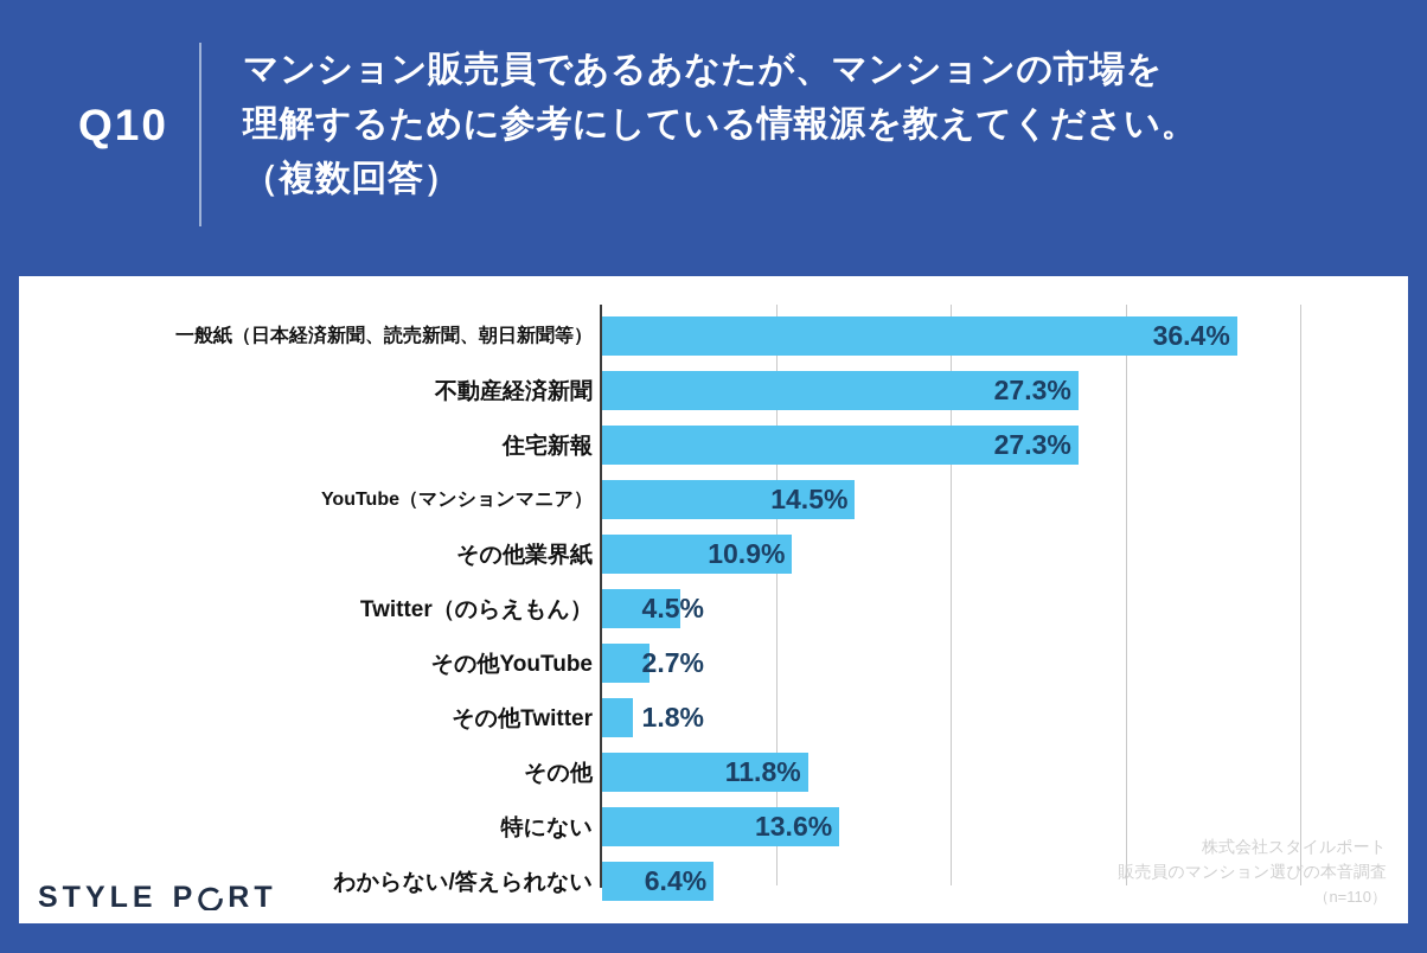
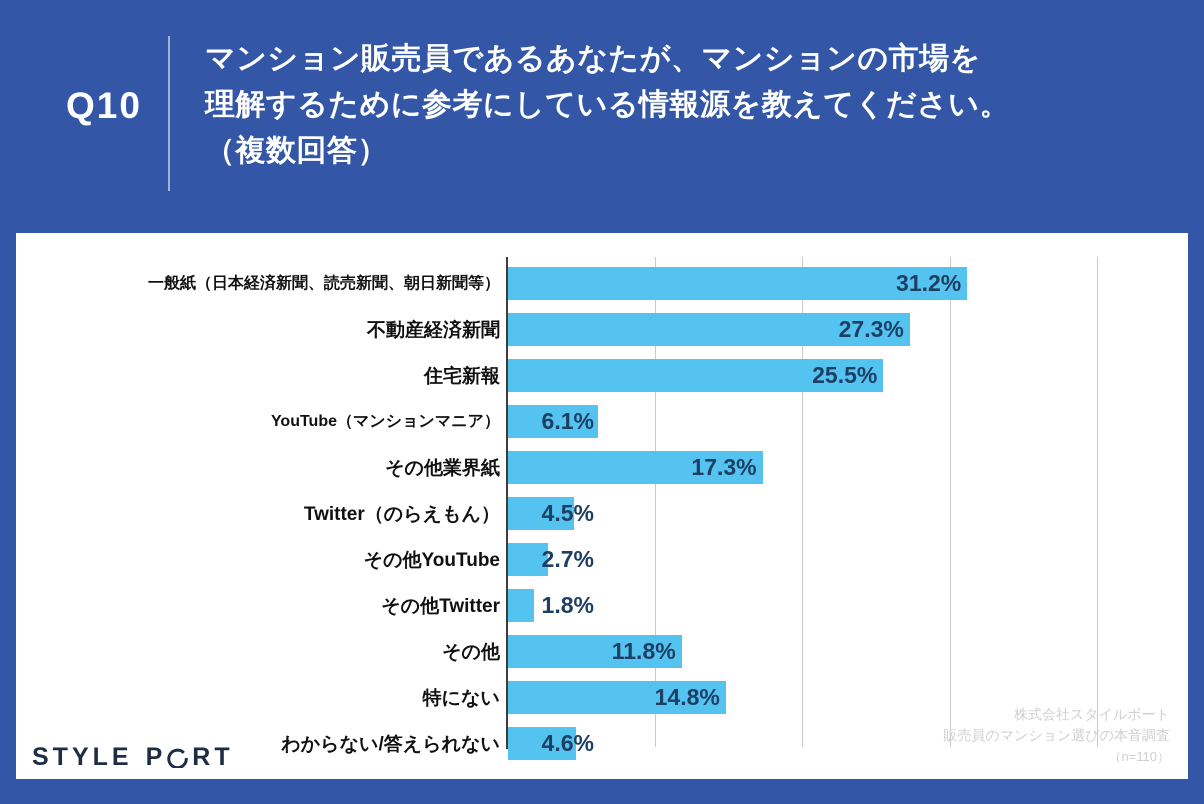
一般紙（日本経済新聞、読売新聞、朝日新聞等）: 36.4% -> 31.2%
住宅新報: 27.3% -> 25.5%
YouTube（マンションマニア）: 14.5% -> 6.1%
その他業界紙: 10.9% -> 17.3%
特にない: 13.6% -> 14.8%
わからない/答えられない: 6.4% -> 4.6%
